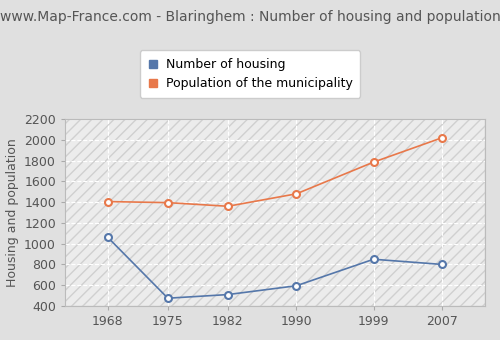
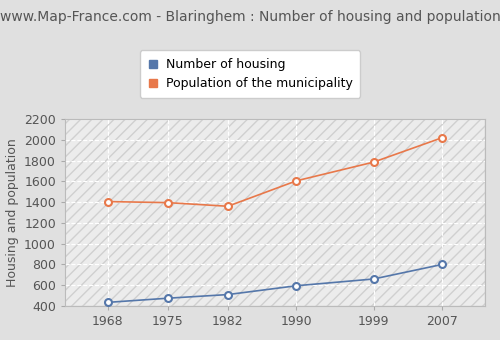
Number of housing/1968: 1060 -> 440
Population of the municipality/1990: 1480 -> 1600
Number of housing/1999: 850 -> 660
